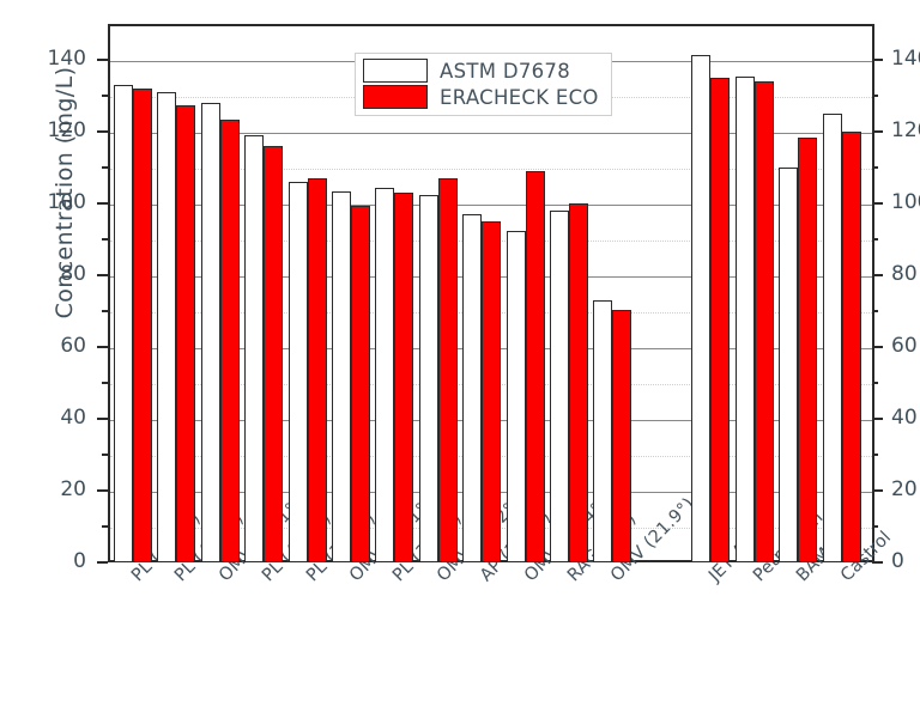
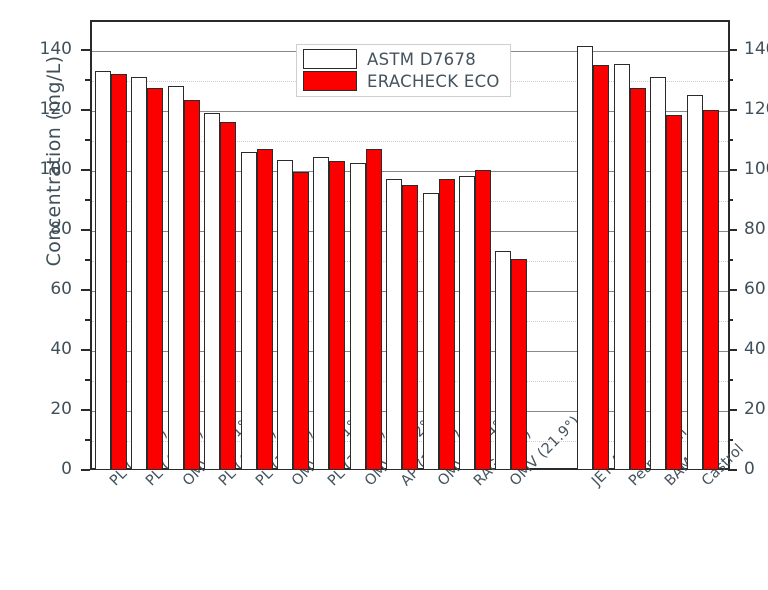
ERACHECK ECO/OMV (26.4°): 109 -> 97
ERACHECK ECO/Petroleum: 134 -> 128
ASTM D7678/BAM: 110 -> 131
